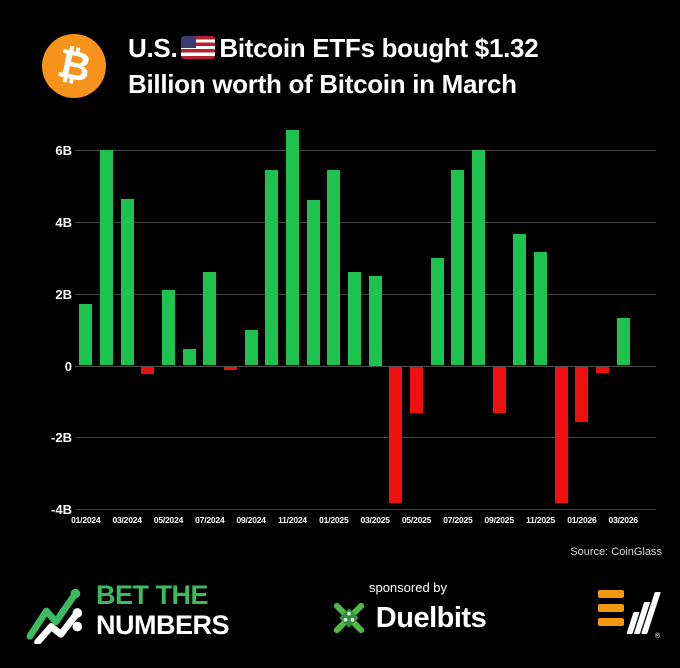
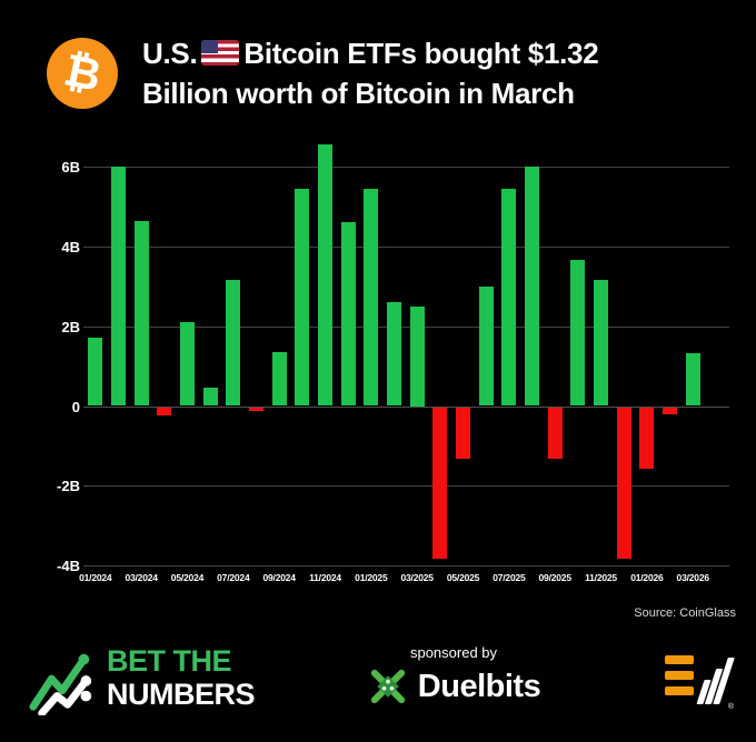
07/2024: 2.6B -> 3.1B
09/2024: 1.0B -> 1.4B
